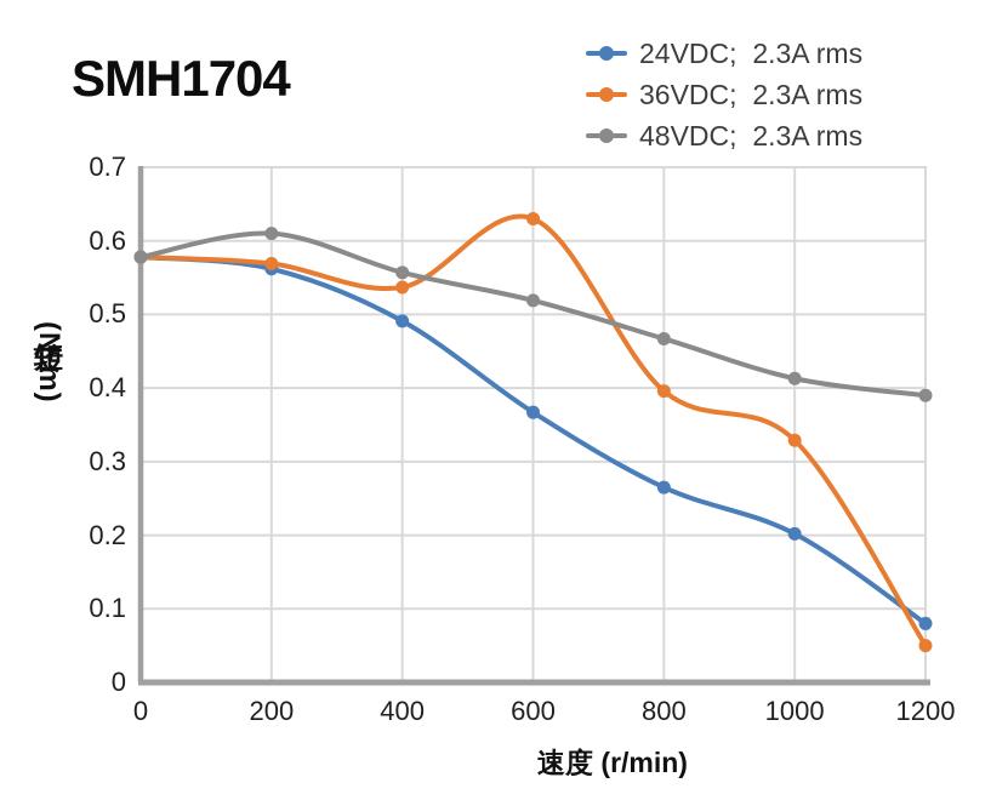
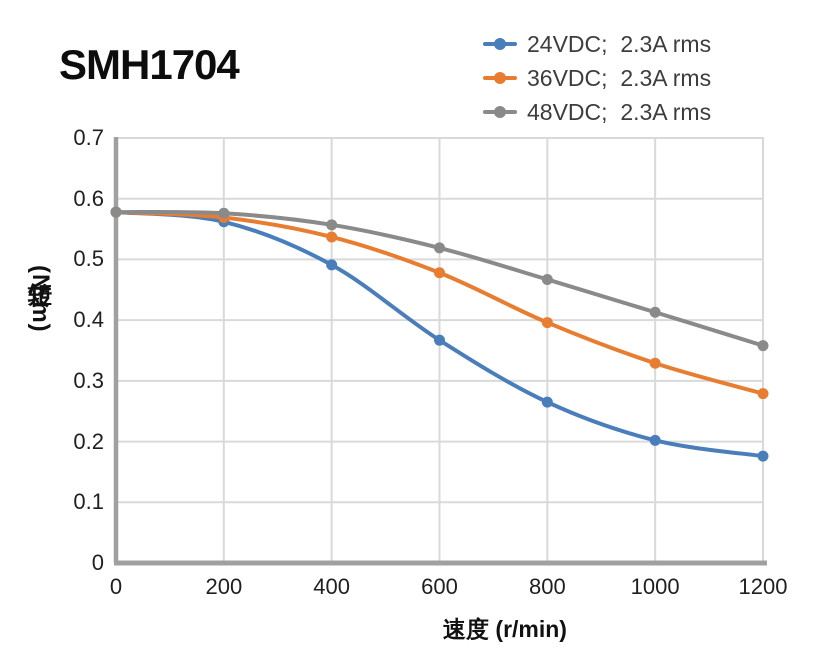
48VDC; 2.3A rms/200: 0.61 -> 0.58
36VDC; 2.3A rms/600: 0.63 -> 0.48
24VDC; 2.3A rms/1200: 0.08 -> 0.18
36VDC; 2.3A rms/1200: 0.05 -> 0.28
48VDC; 2.3A rms/1200: 0.39 -> 0.36
